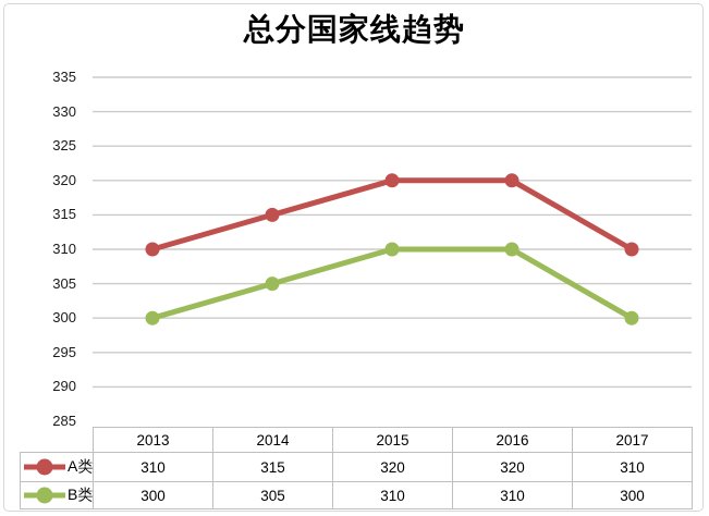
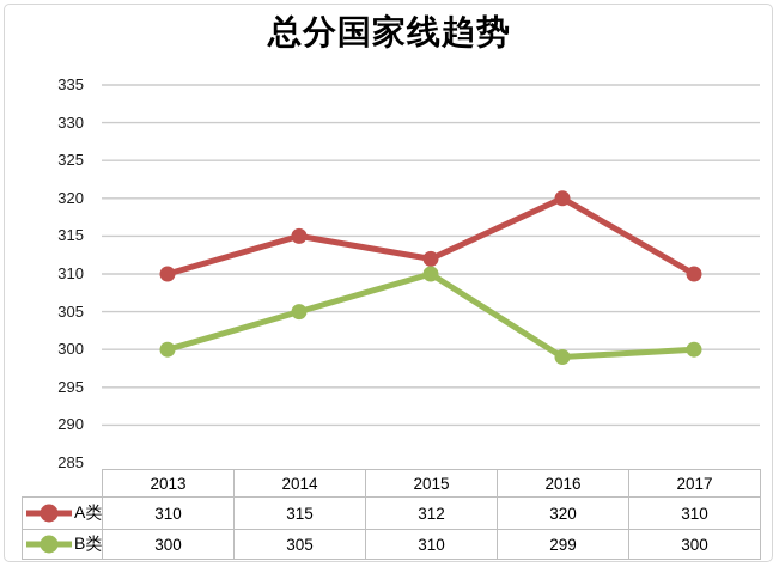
A类/2015: 320 -> 312
B类/2016: 310 -> 299
